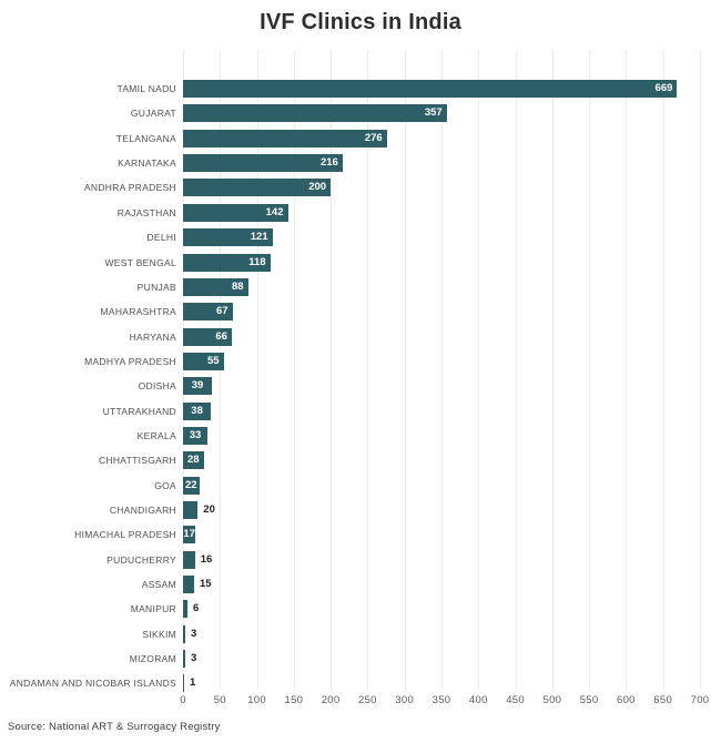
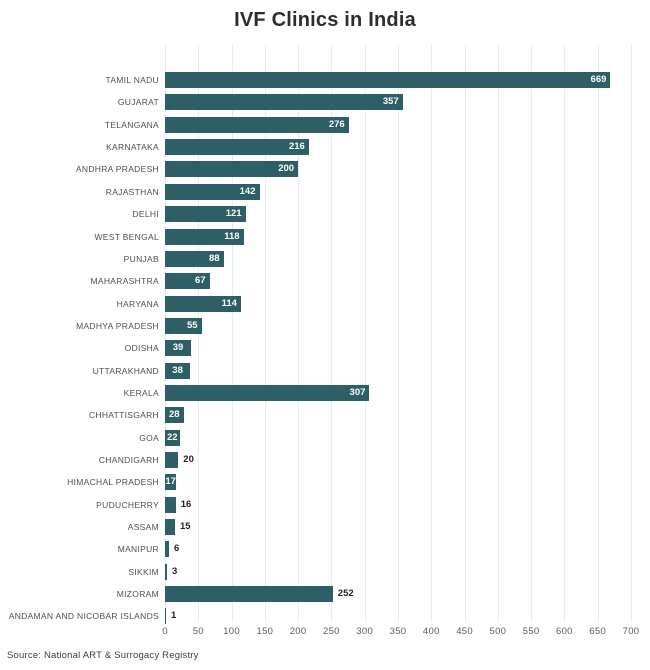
HARYANA: 66 -> 114
KERALA: 33 -> 307
MIZORAM: 3 -> 252
